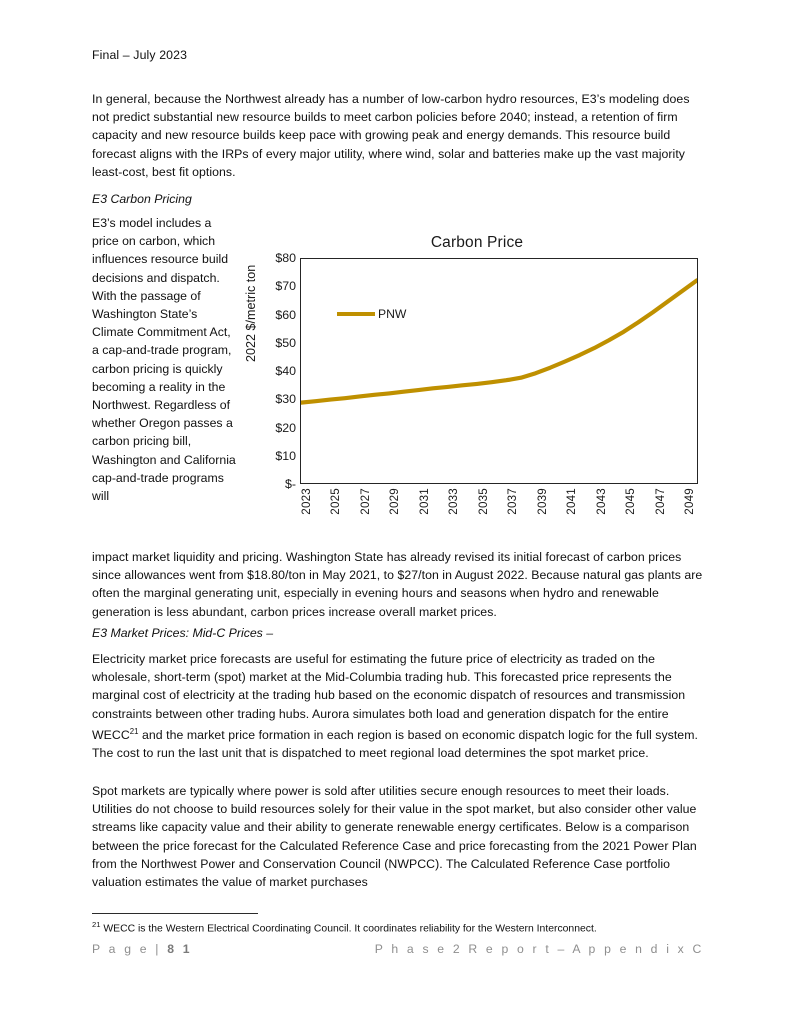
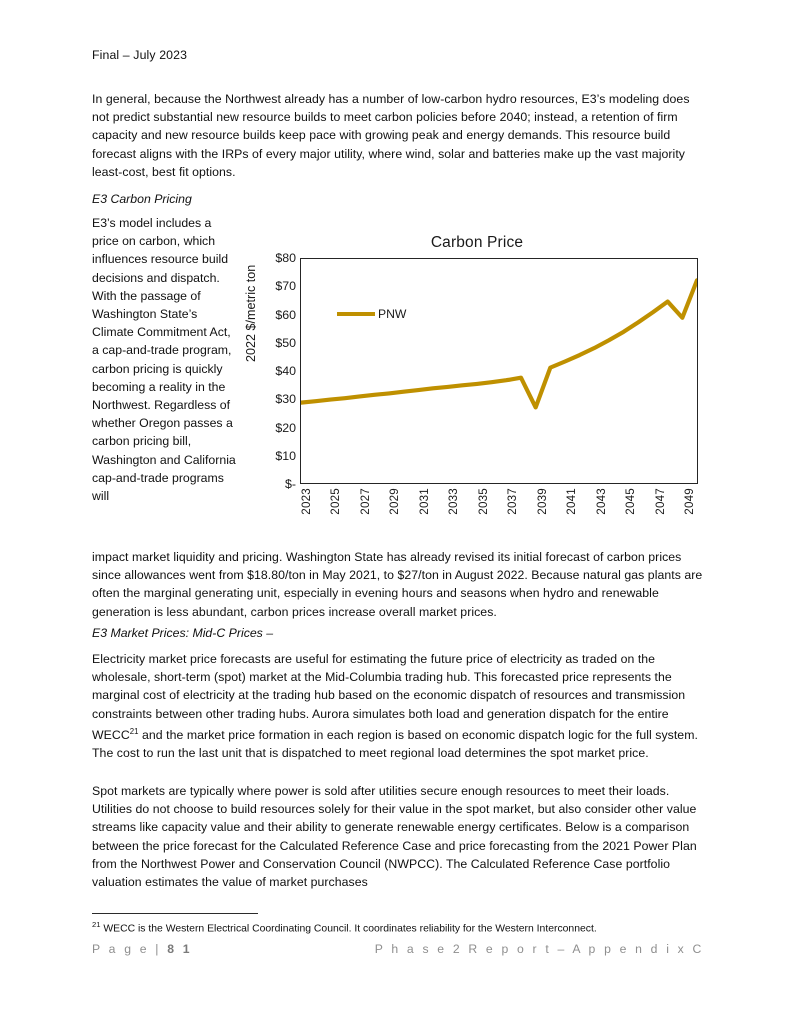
2039: $39 -> $27
2049: $69 -> $59
